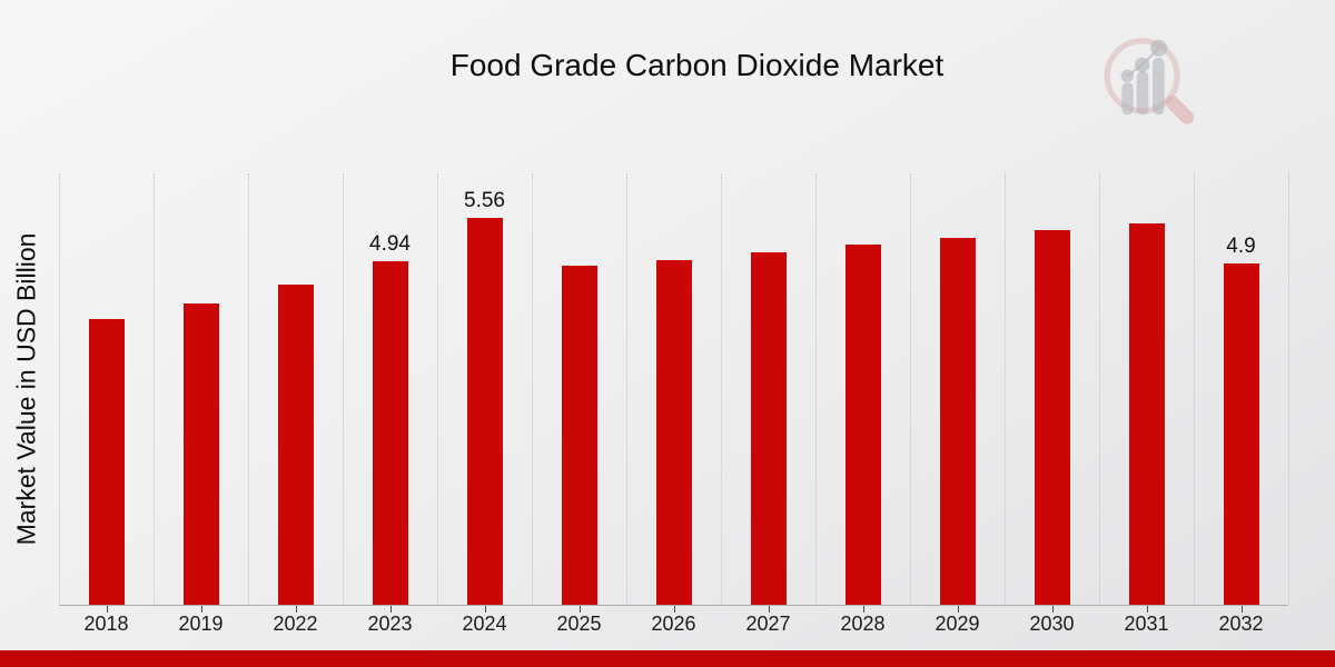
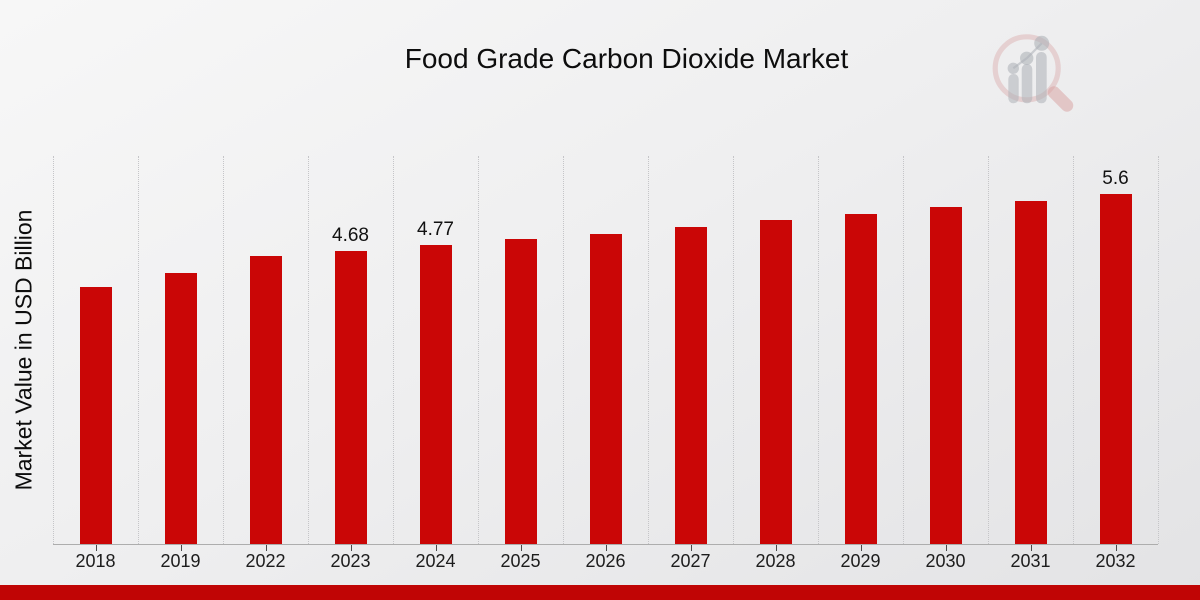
2023: 4.94 -> 4.68
2024: 5.56 -> 4.77
2032: 4.9 -> 5.6
